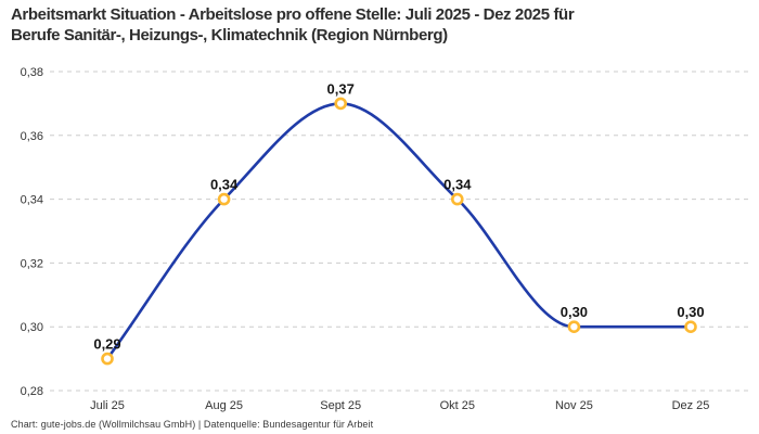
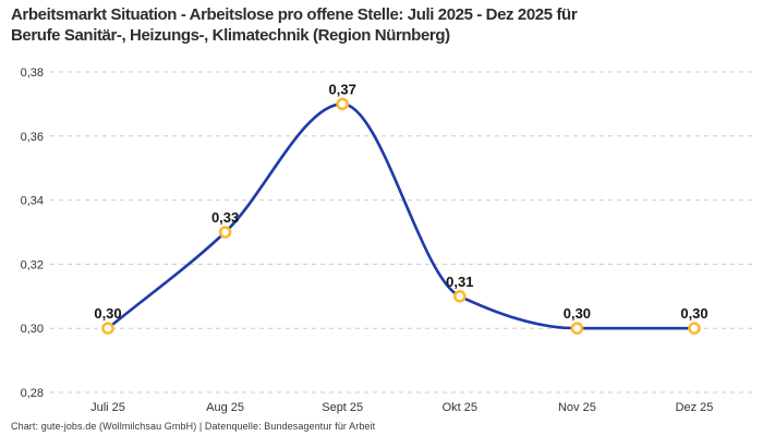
Juli 25: 0,29 -> 0,30
Aug 25: 0,34 -> 0,33
Okt 25: 0,34 -> 0,31
